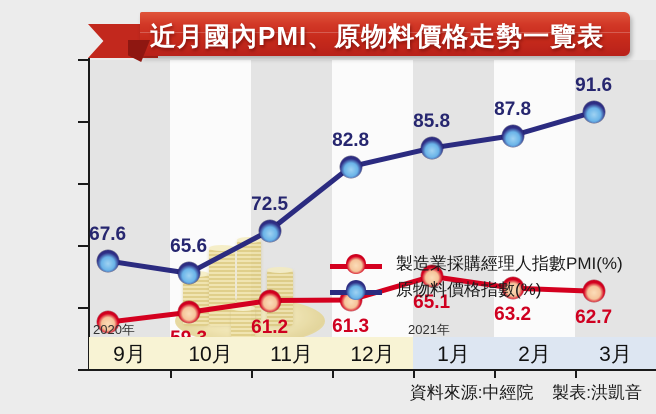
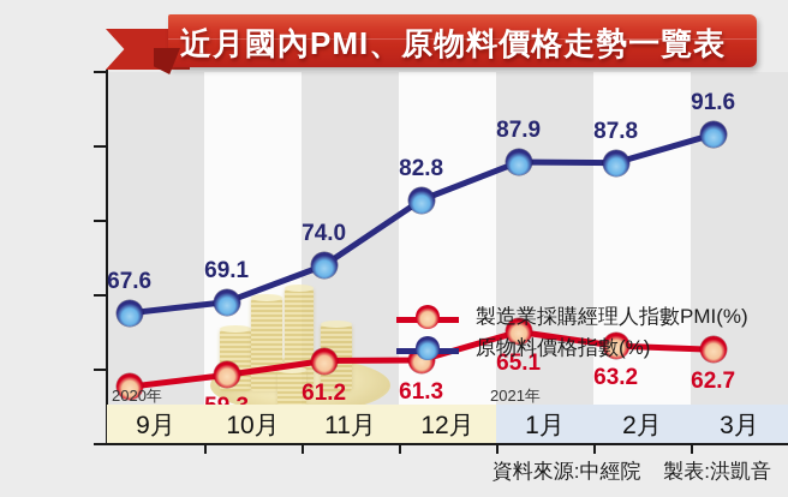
原物料價格指數(%)/10月: 65.6 -> 69.1
原物料價格指數(%)/11月: 72.5 -> 74.0
原物料價格指數(%)/1月: 85.8 -> 87.9
